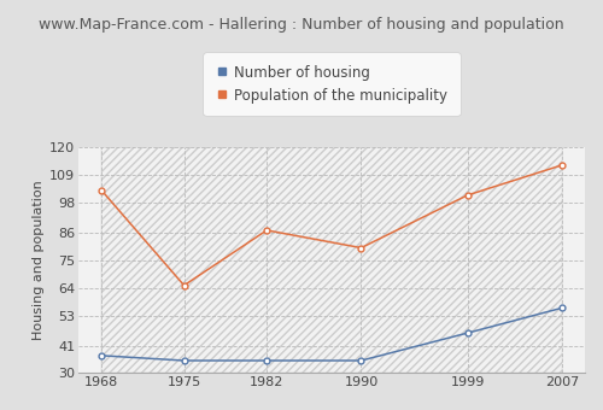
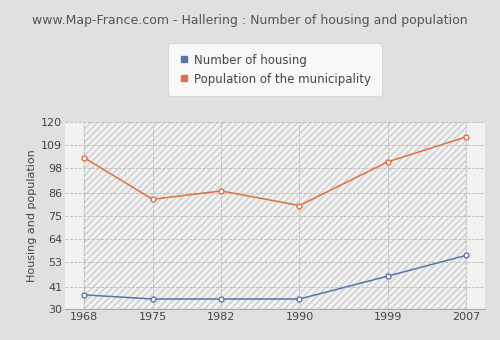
Population of the municipality/1975: 65 -> 83
